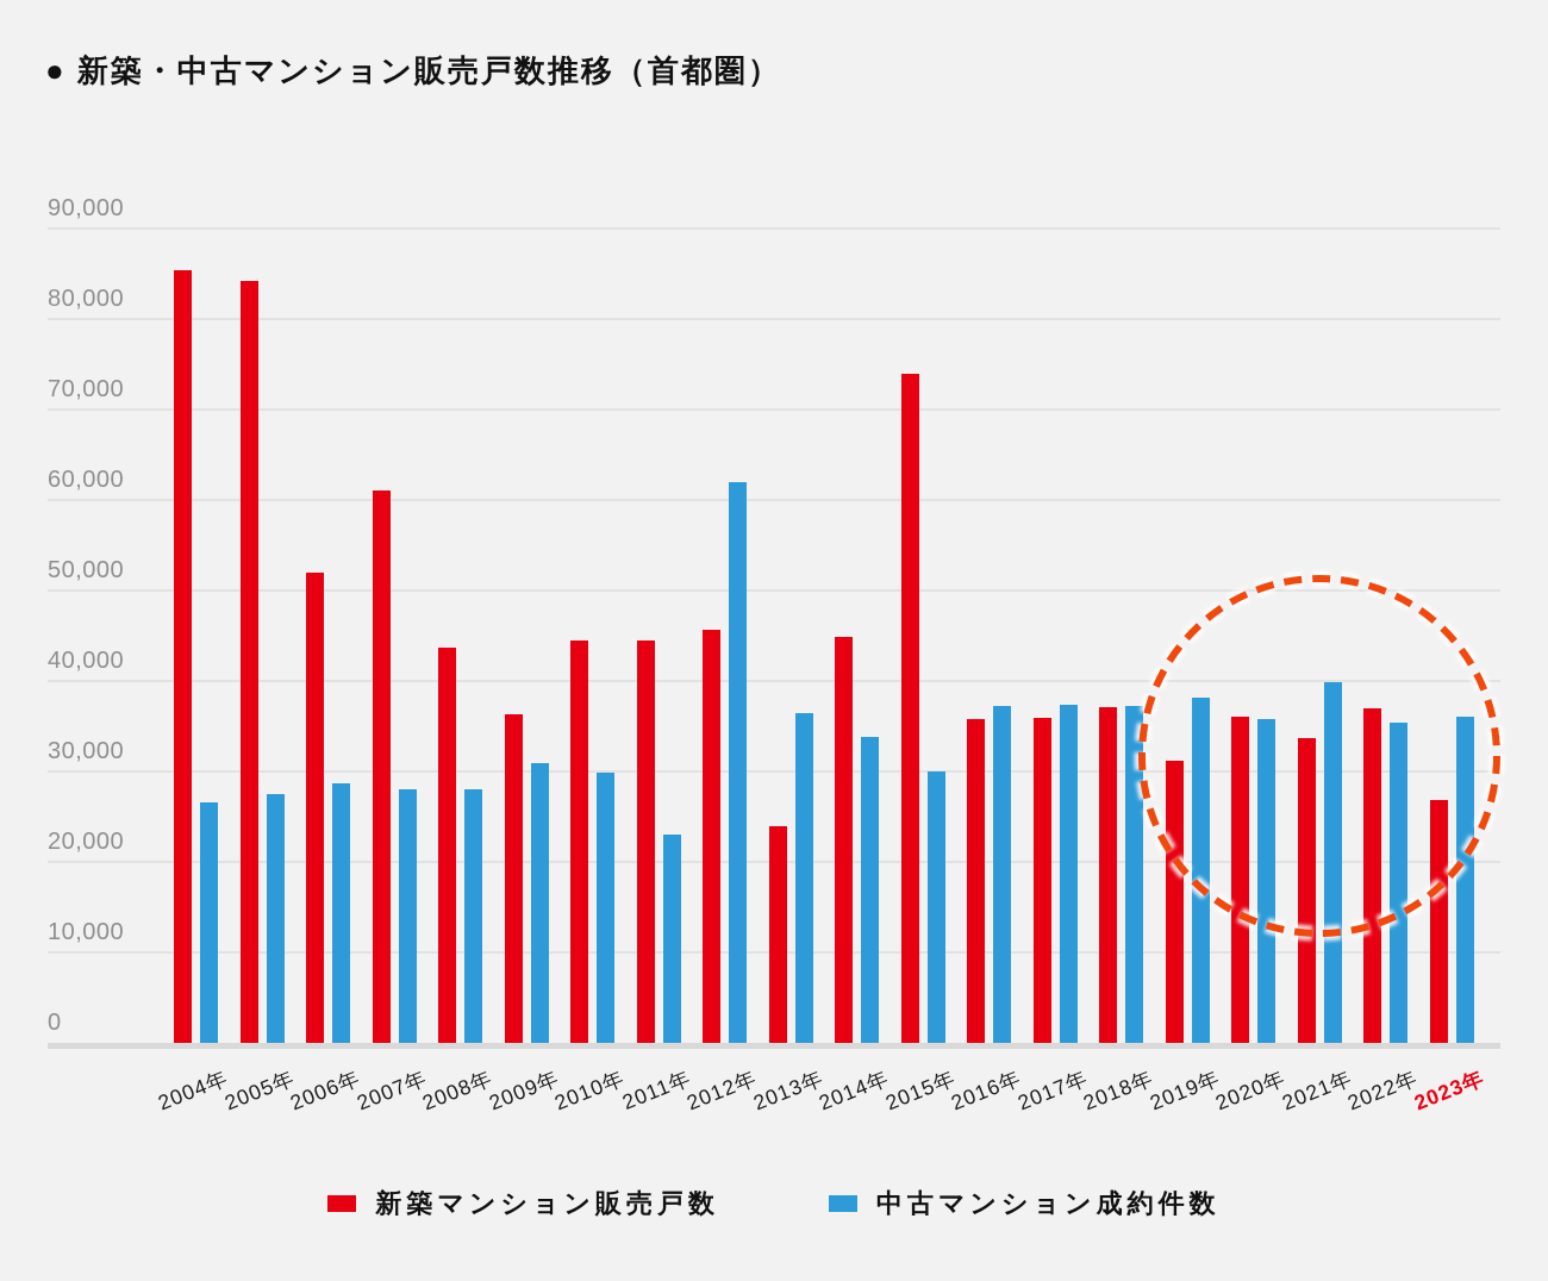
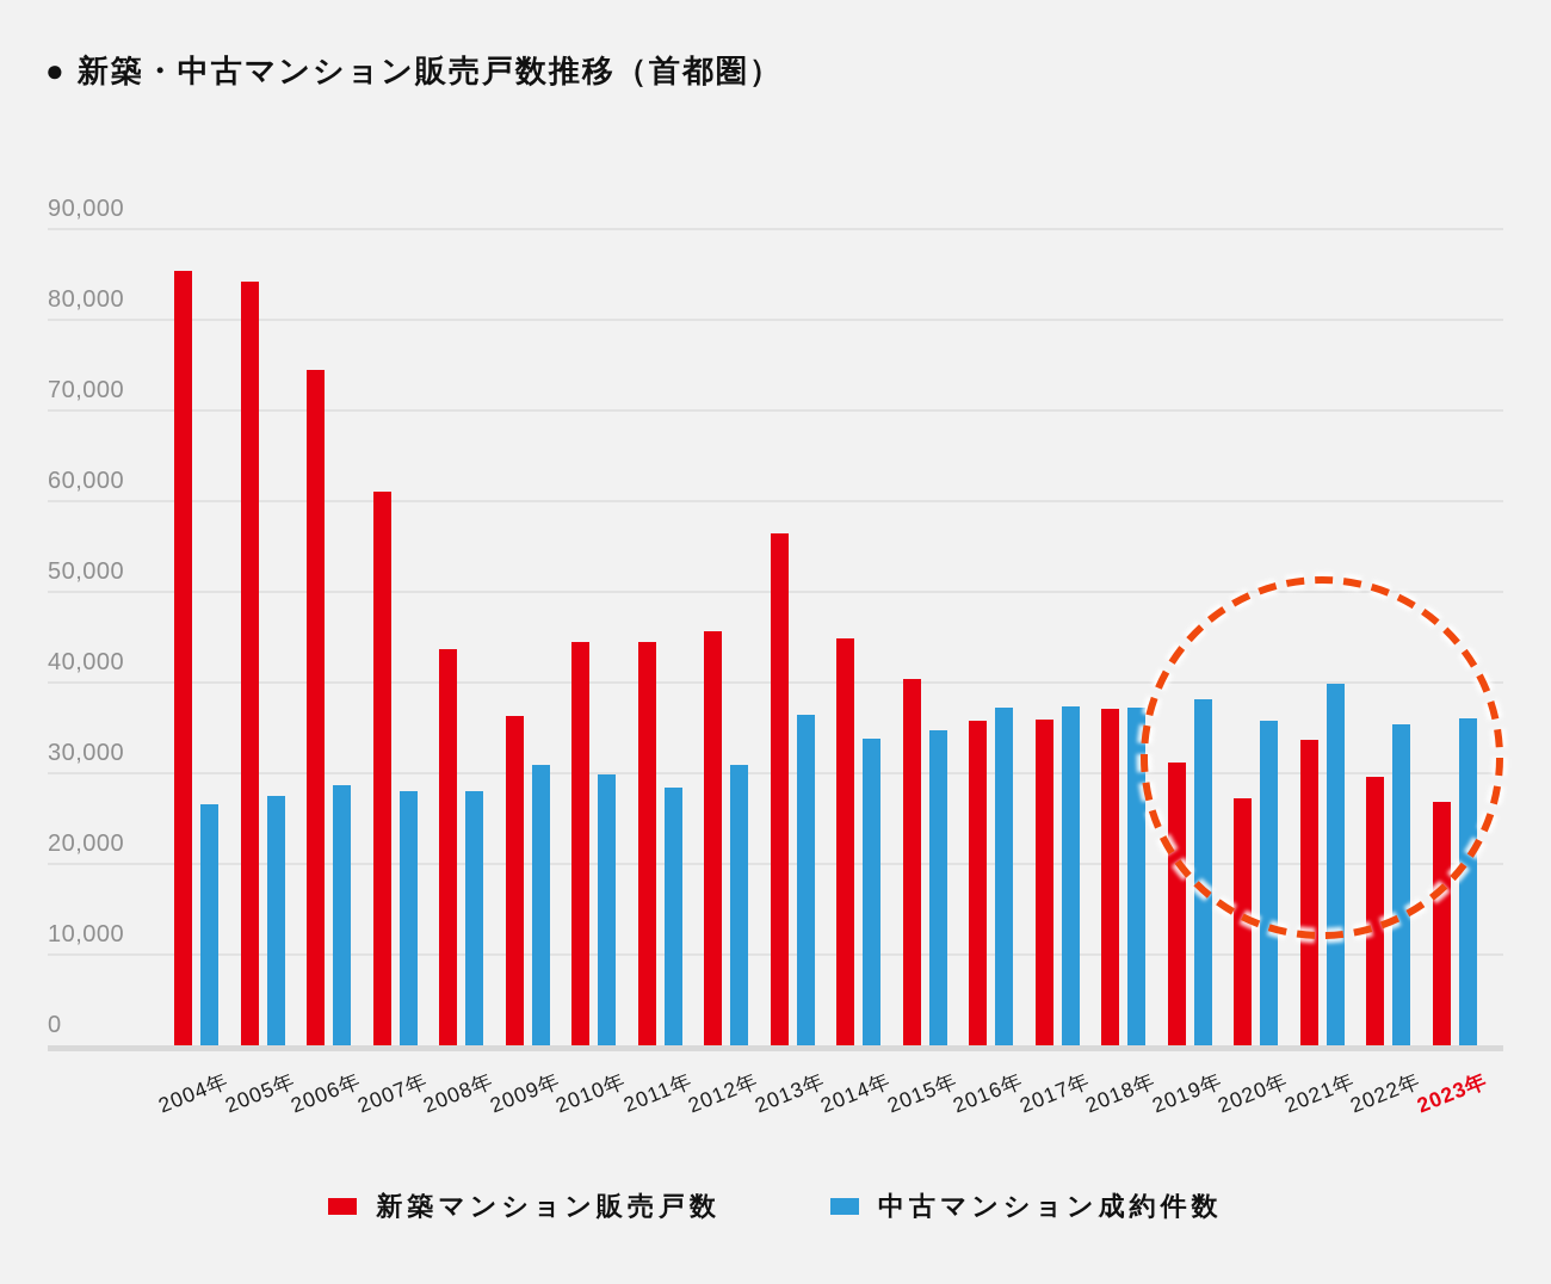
新築マンション販売戸数/2006年: 52000 -> 74000
中古マンション成約件数/2011年: 23000 -> 28000
中古マンション成約件数/2012年: 62000 -> 31000
新築マンション販売戸数/2013年: 24000 -> 56000
新築マンション販売戸数/2015年: 74000 -> 40000
中古マンション成約件数/2015年: 30000 -> 35000
新築マンション販売戸数/2020年: 36000 -> 27000
新築マンション販売戸数/2022年: 37000 -> 30000
